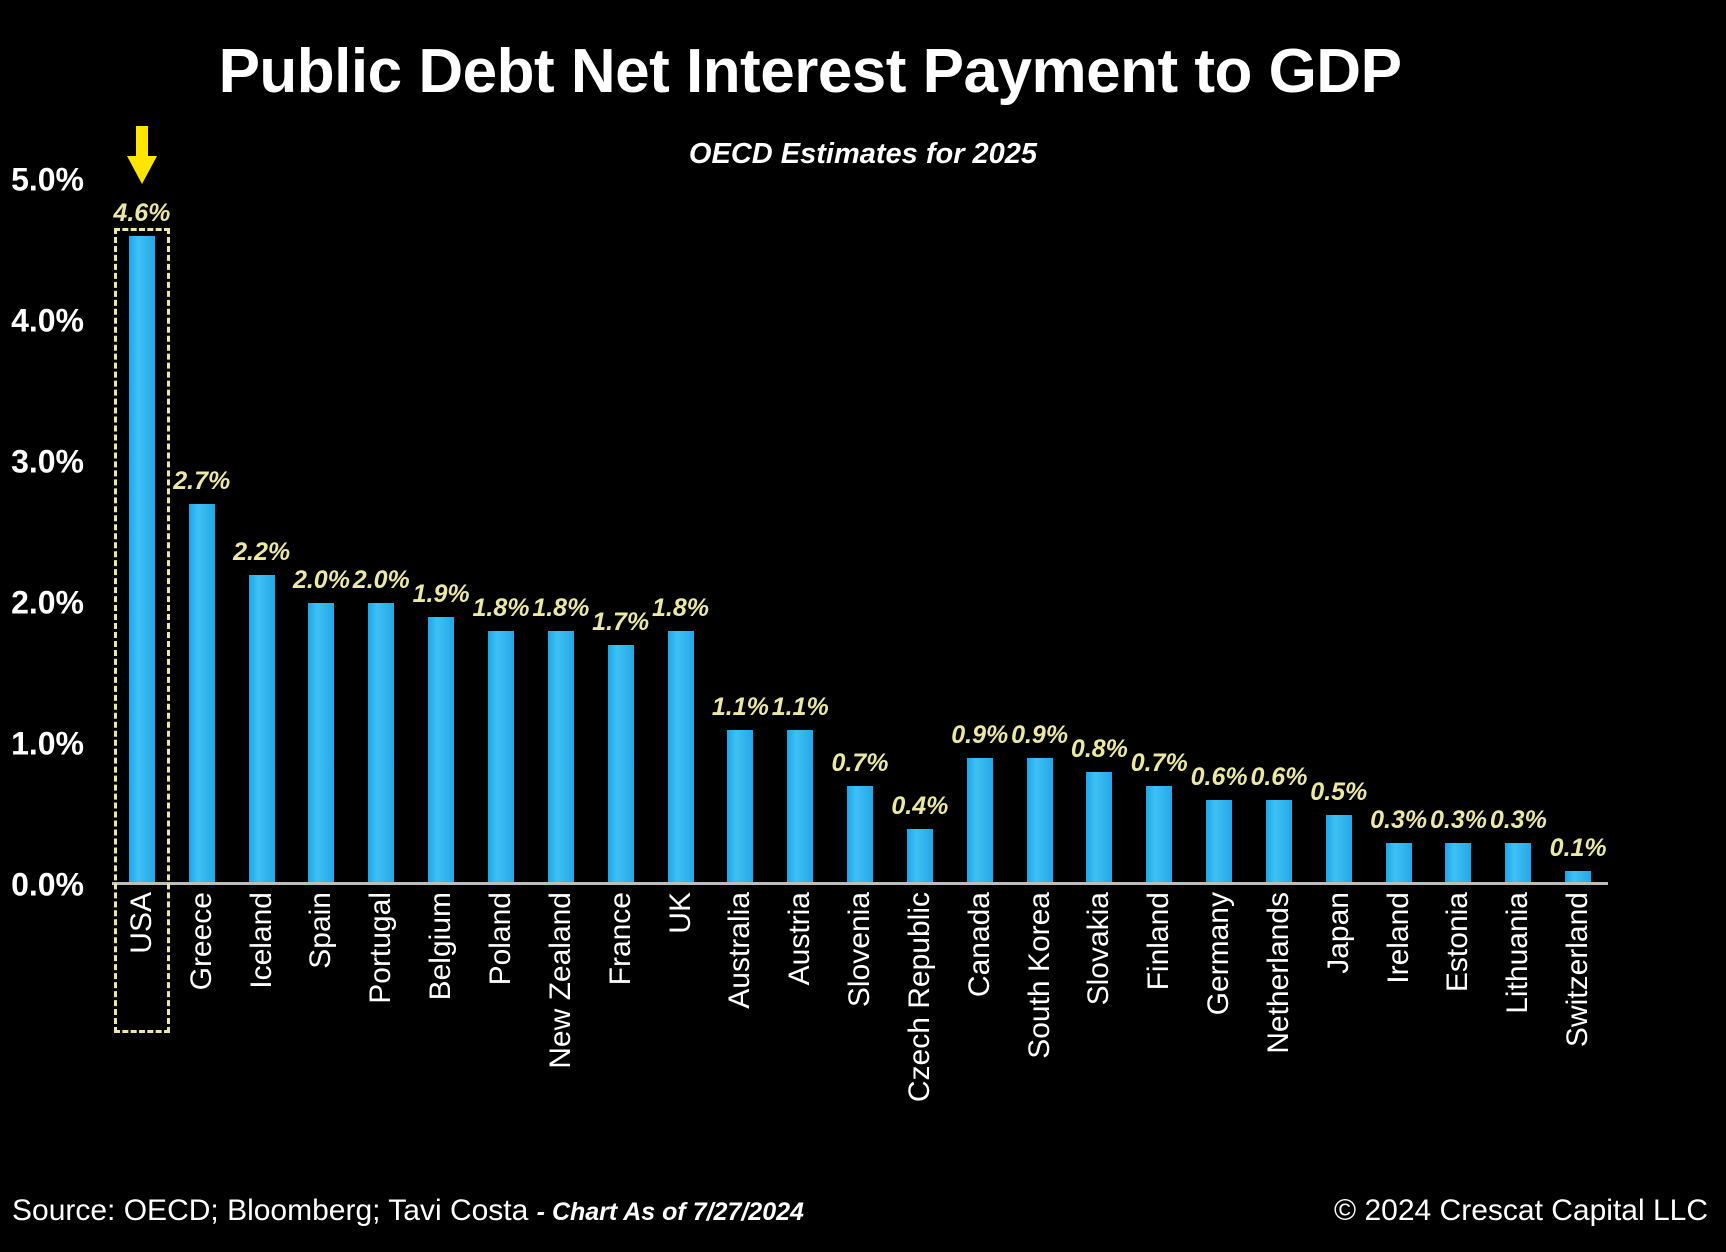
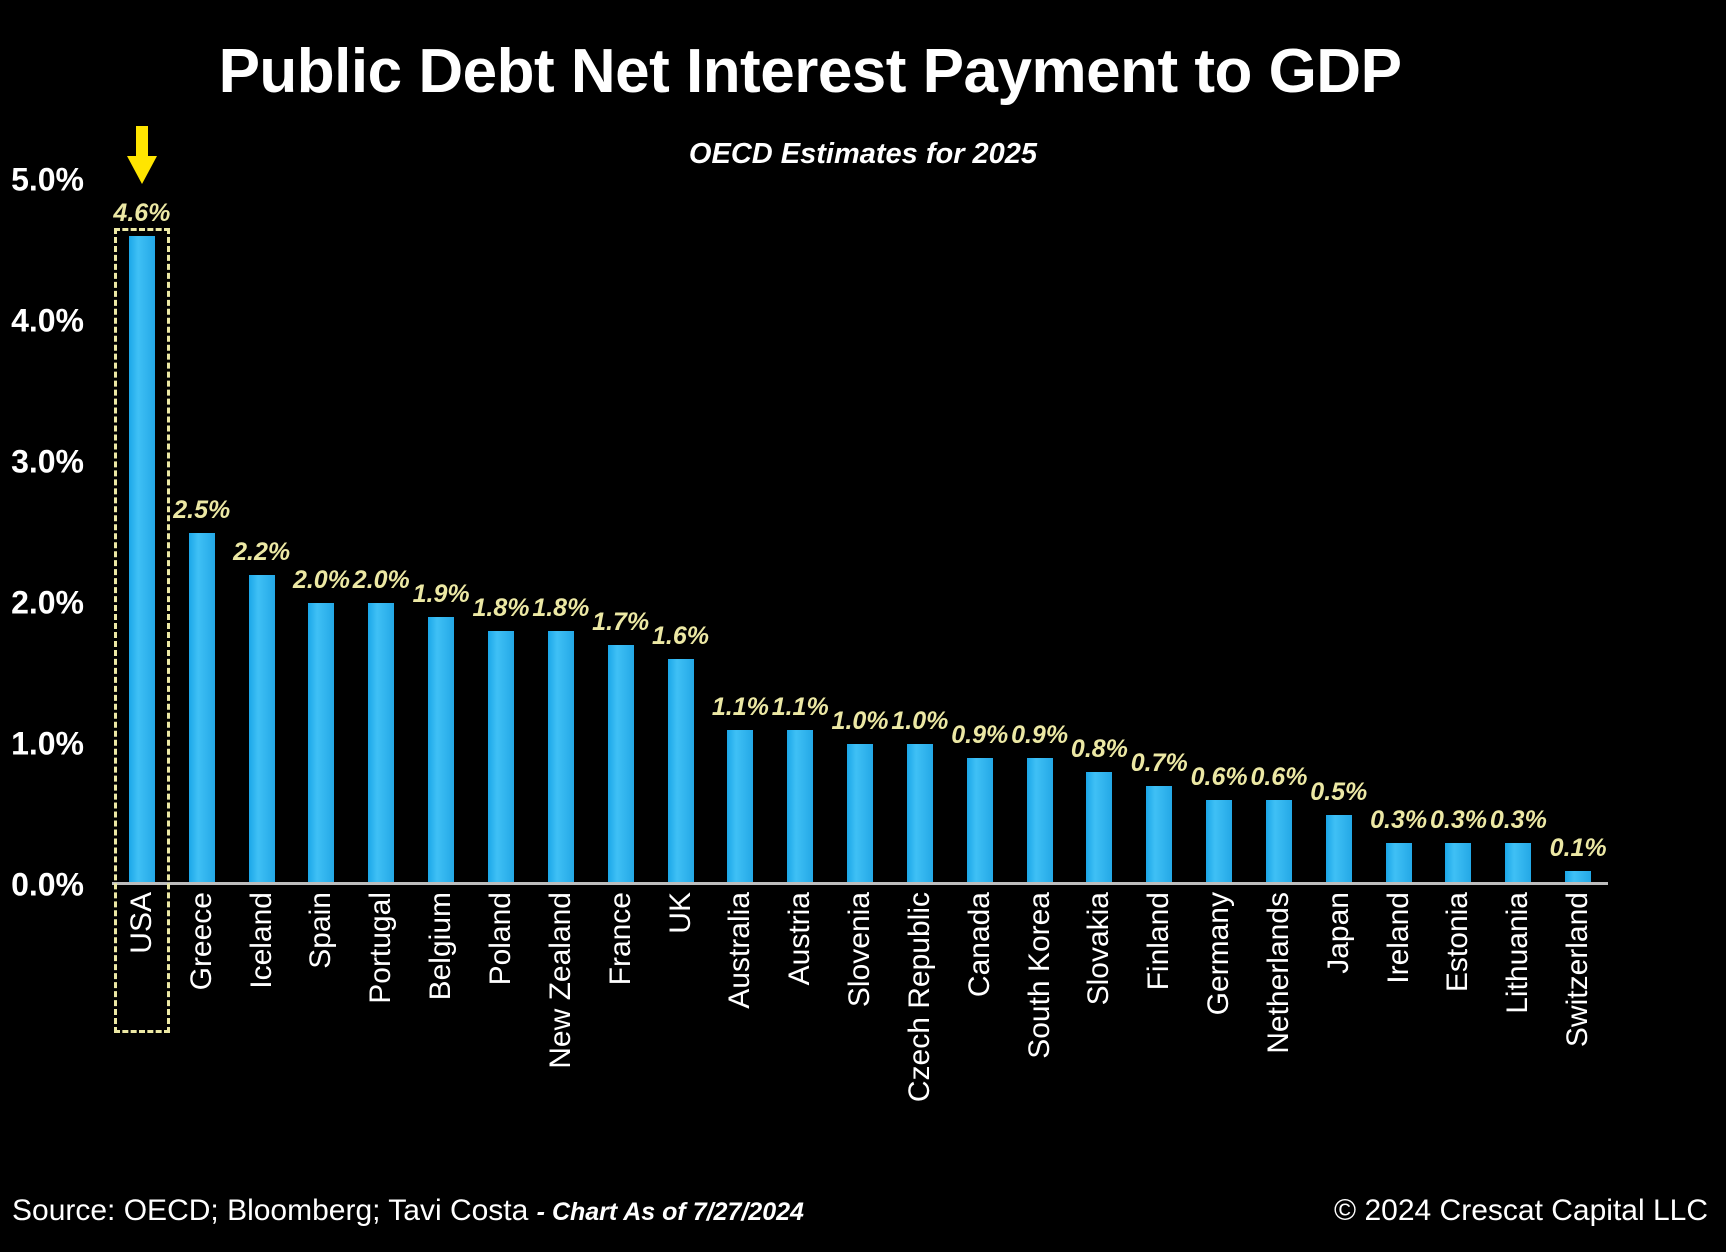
Greece: 2.7% -> 2.5%
UK: 1.8% -> 1.6%
Slovenia: 0.7% -> 1.0%
Czech Republic: 0.4% -> 1.0%
